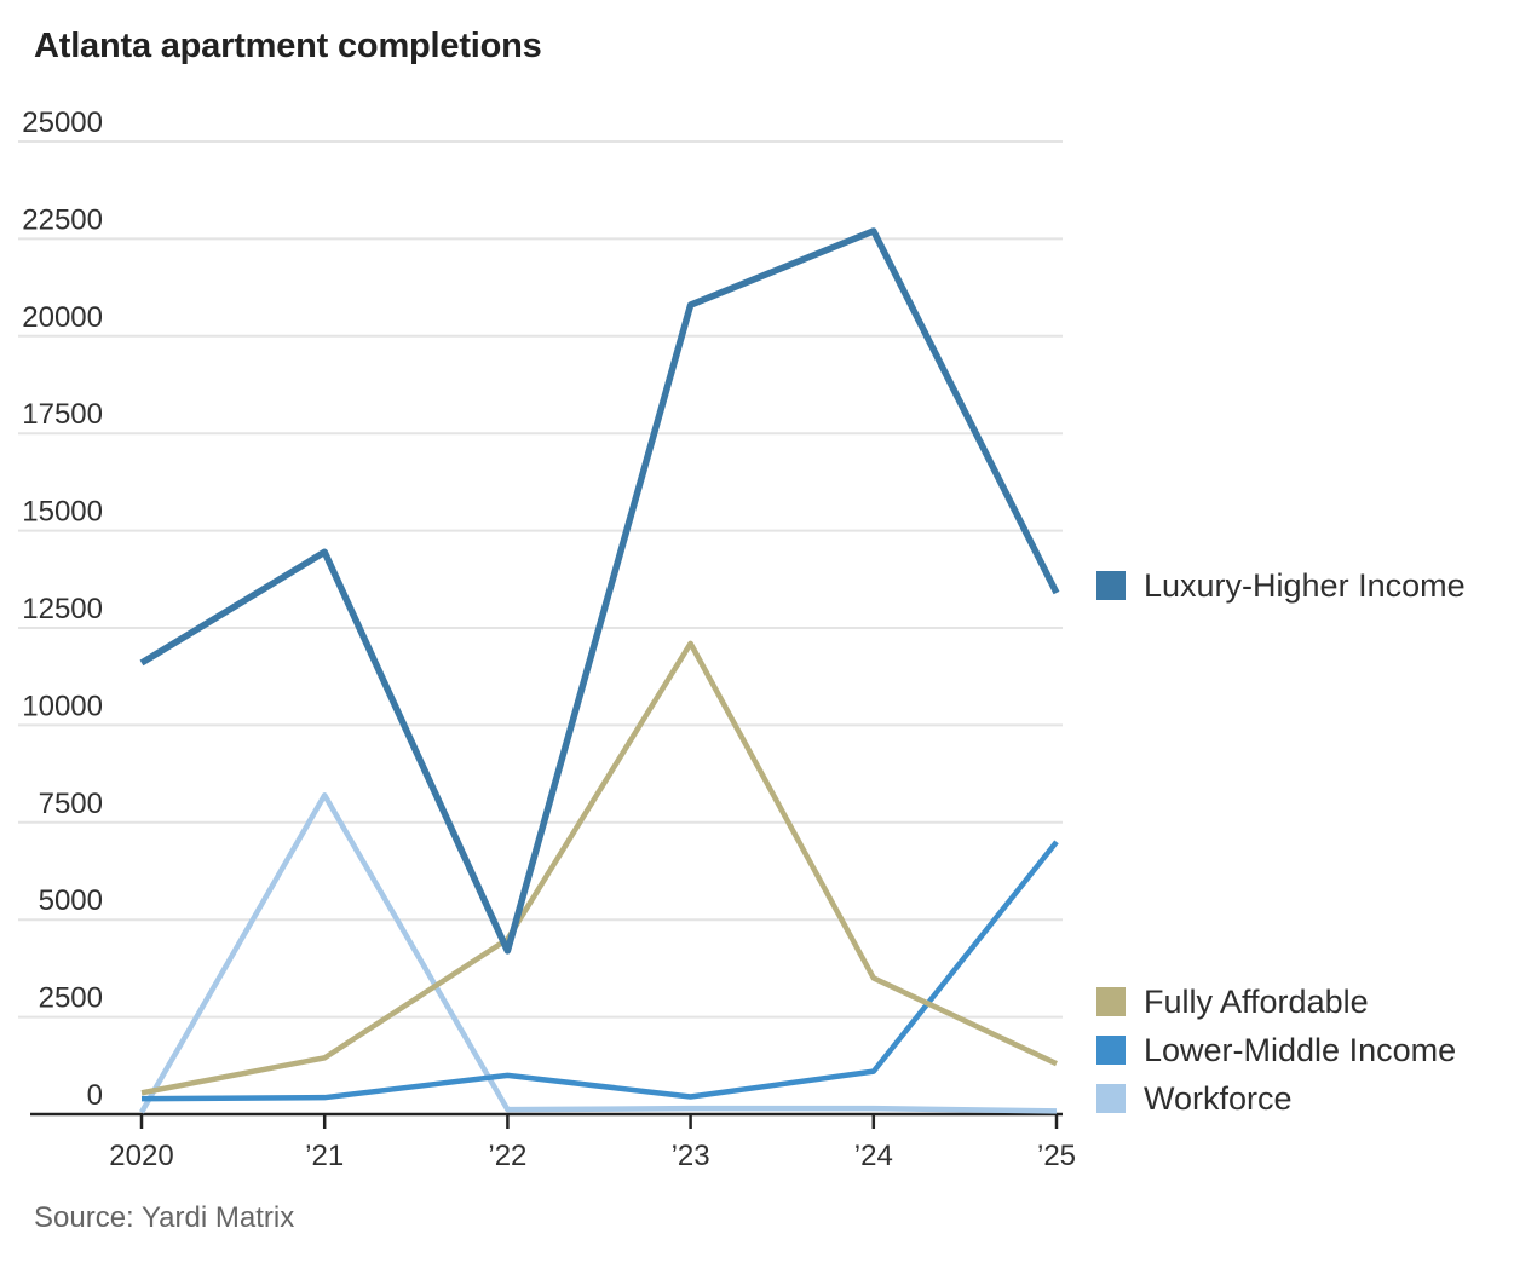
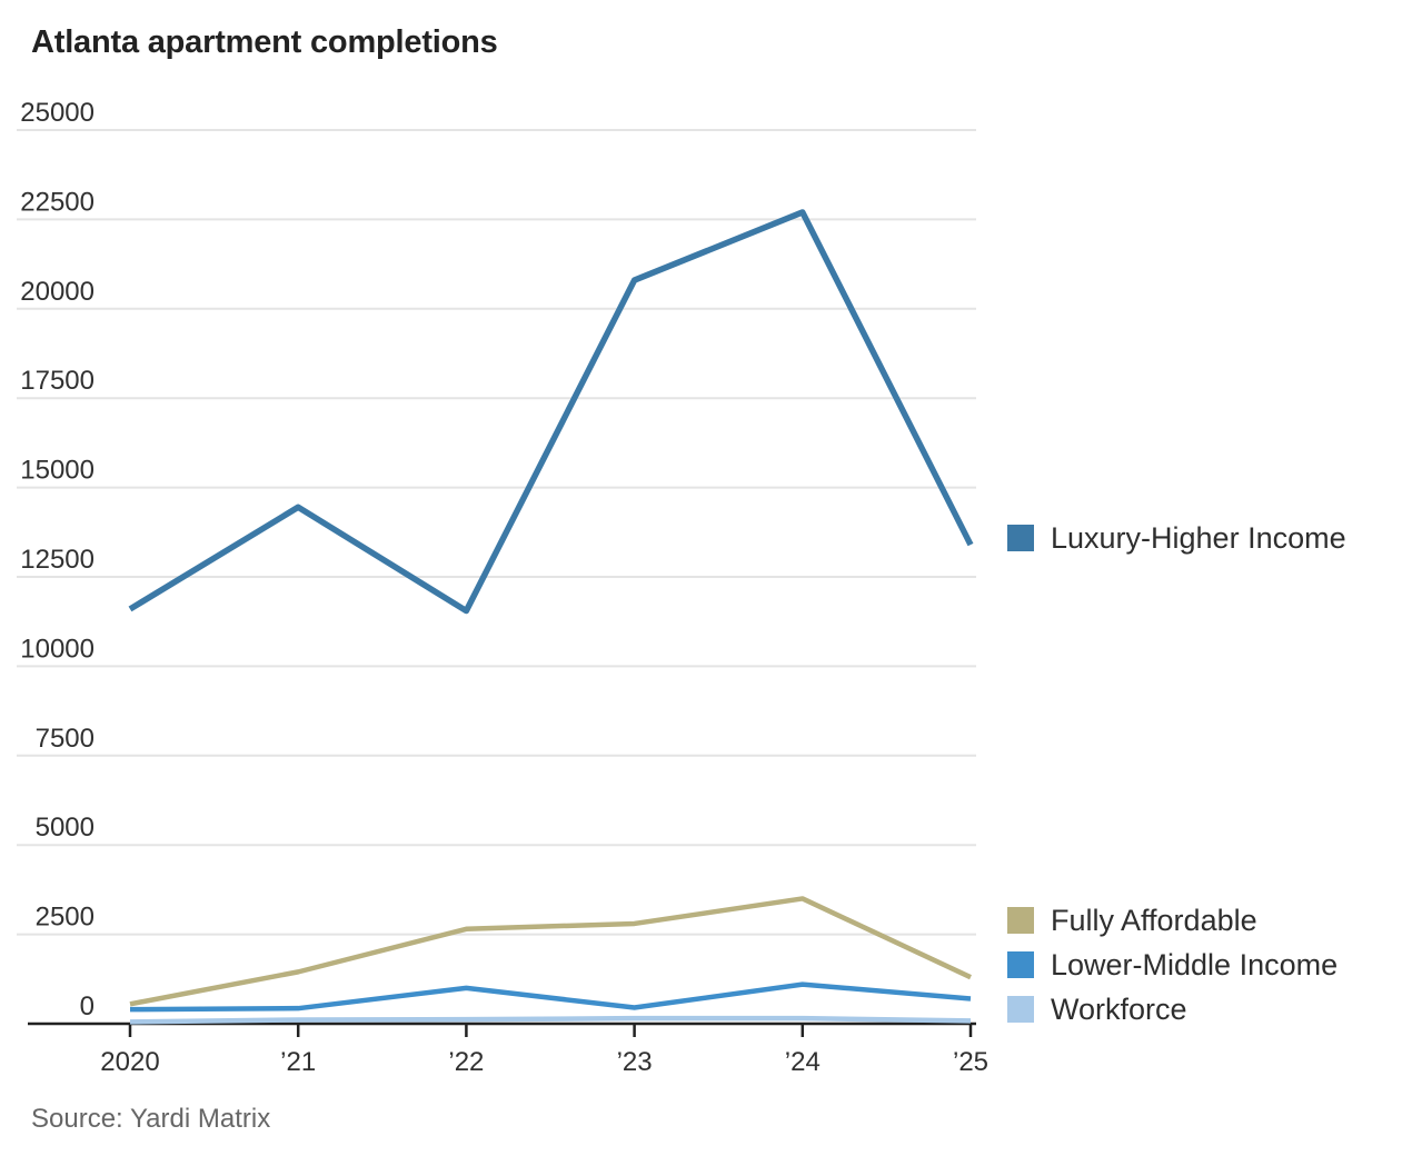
Workforce/’21: 8200 -> 100
Luxury-Higher Income/’22: 4200 -> 11600
Fully Affordable/’22: 4500 -> 2600
Fully Affordable/’23: 12100 -> 2800
Lower-Middle Income/’25: 7000 -> 700
